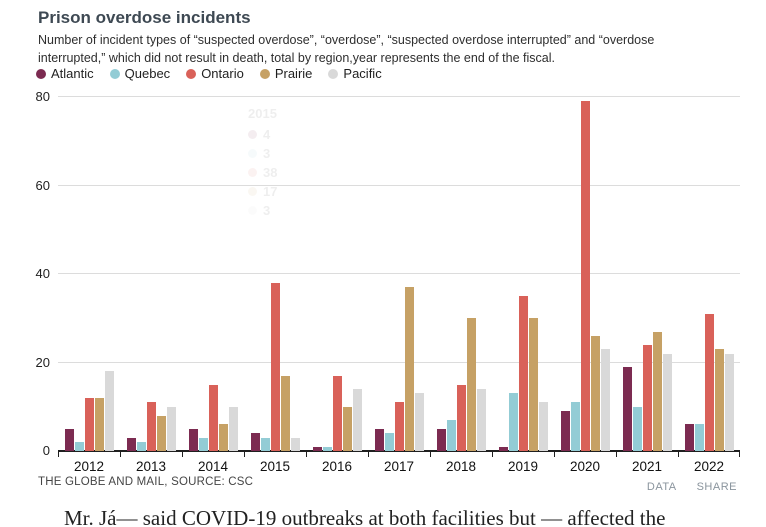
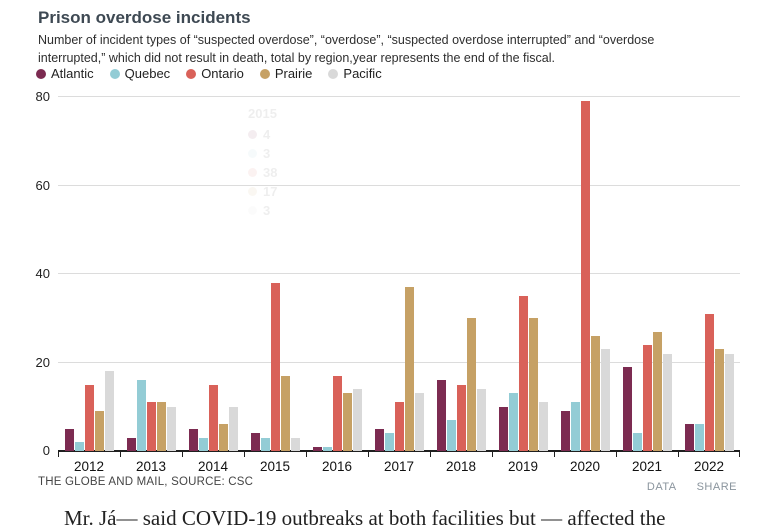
Ontario/2012: 12 -> 15
Prairie/2012: 12 -> 9
Quebec/2013: 2 -> 16
Prairie/2013: 8 -> 11
Prairie/2016: 10 -> 13
Atlantic/2018: 5 -> 16
Atlantic/2019: 1 -> 10
Quebec/2021: 10 -> 4
